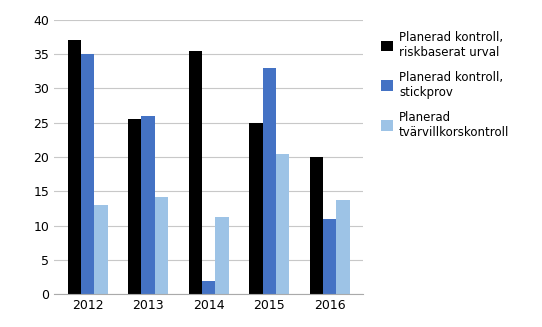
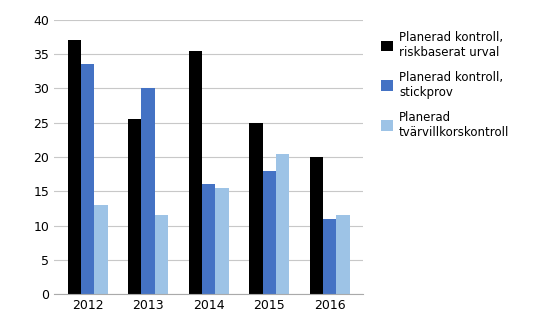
Planerad kontroll, stickprov/2012: 35.0 -> 33.5
Planerad kontroll, stickprov/2013: 26.0 -> 30.0
Planerad tvärvillkorskontroll/2013: 14.2 -> 11.5
Planerad kontroll, stickprov/2014: 2.0 -> 16.0
Planerad tvärvillkorskontroll/2014: 11.2 -> 15.5
Planerad kontroll, stickprov/2015: 33.0 -> 18.0
Planerad tvärvillkorskontroll/2016: 13.8 -> 11.5
